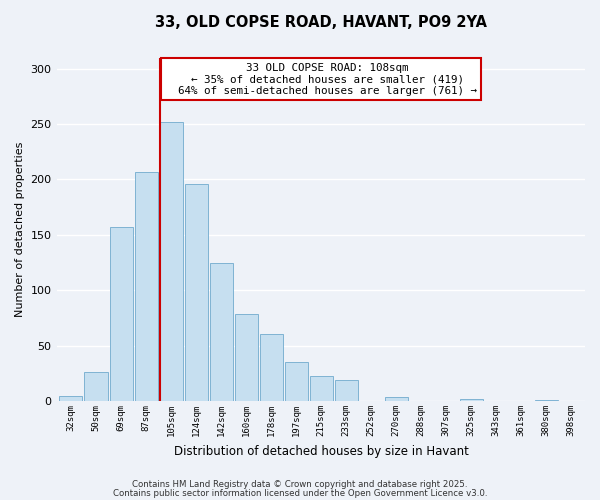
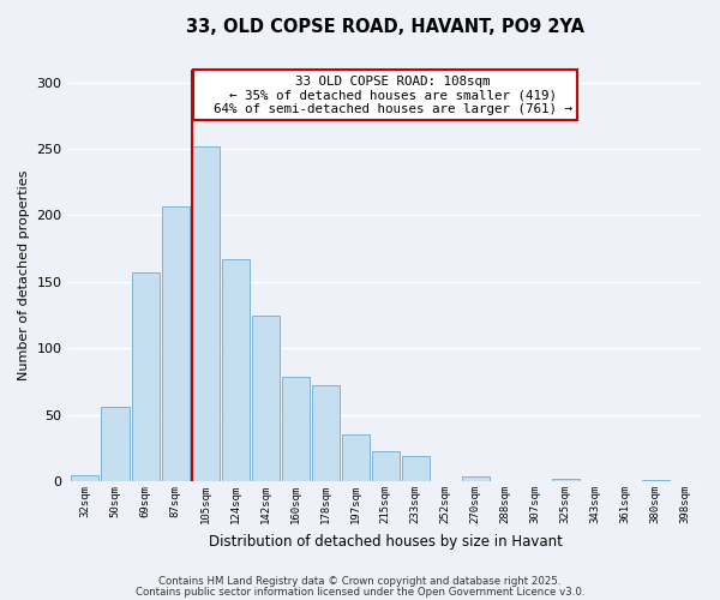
50sqm: 26 -> 56
124sqm: 196 -> 167
178sqm: 61 -> 72
